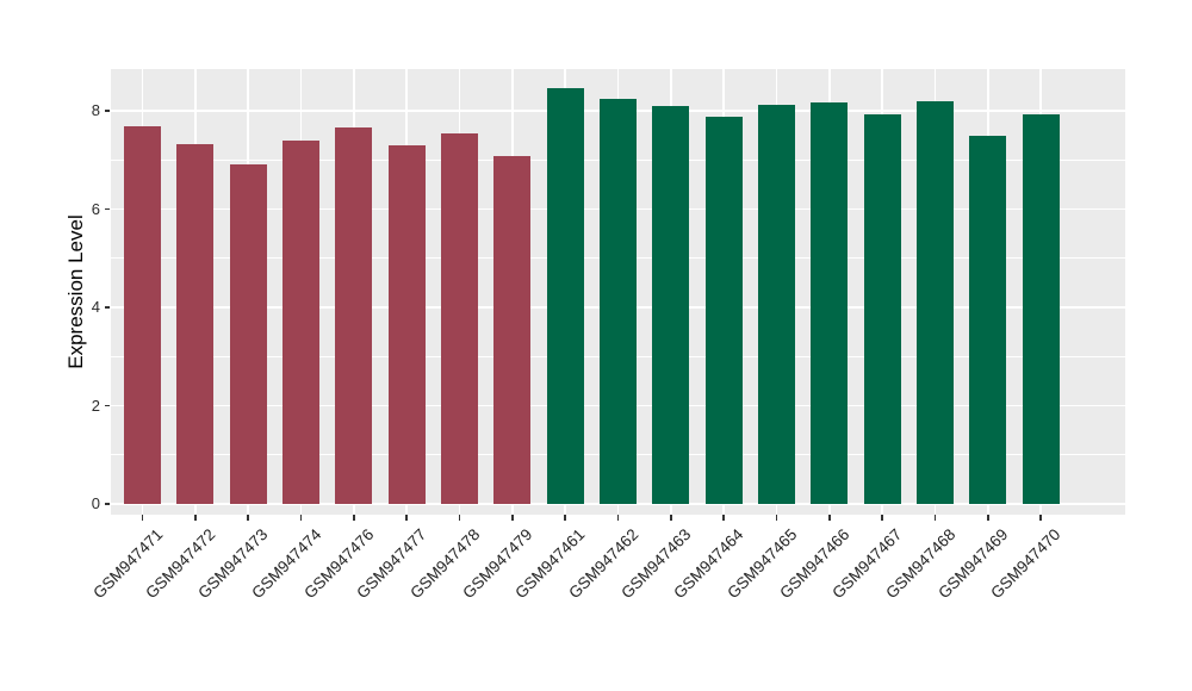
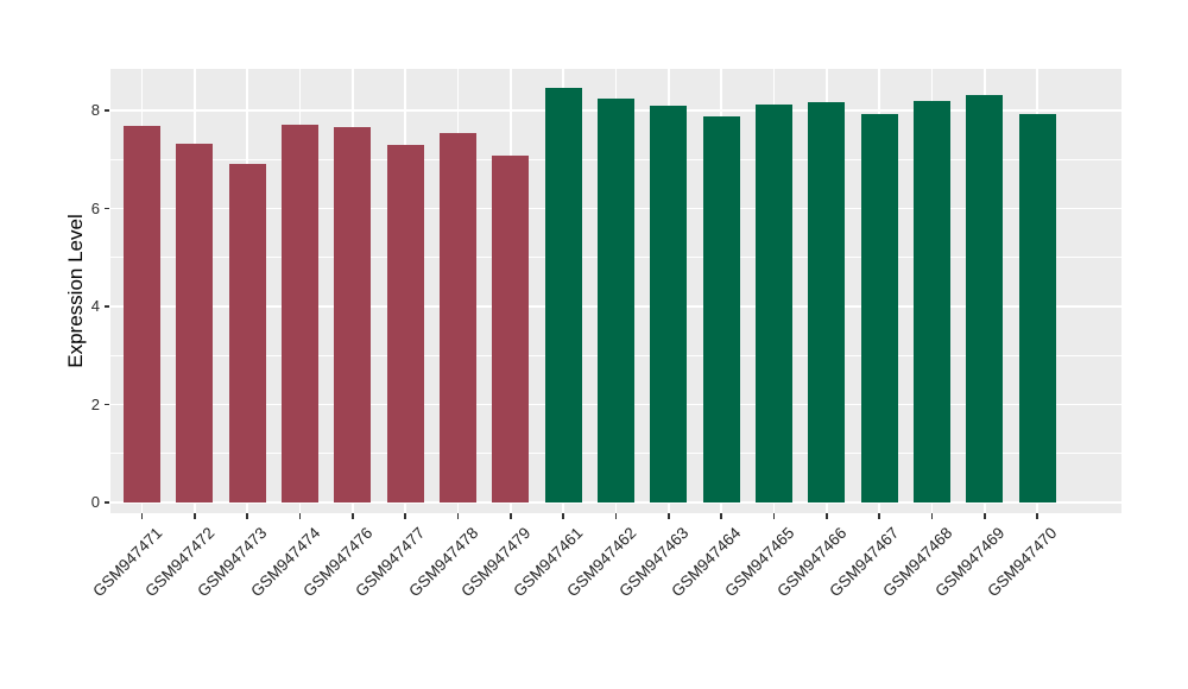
GSM947474: 7.4 -> 7.7
GSM947469: 7.5 -> 8.3
